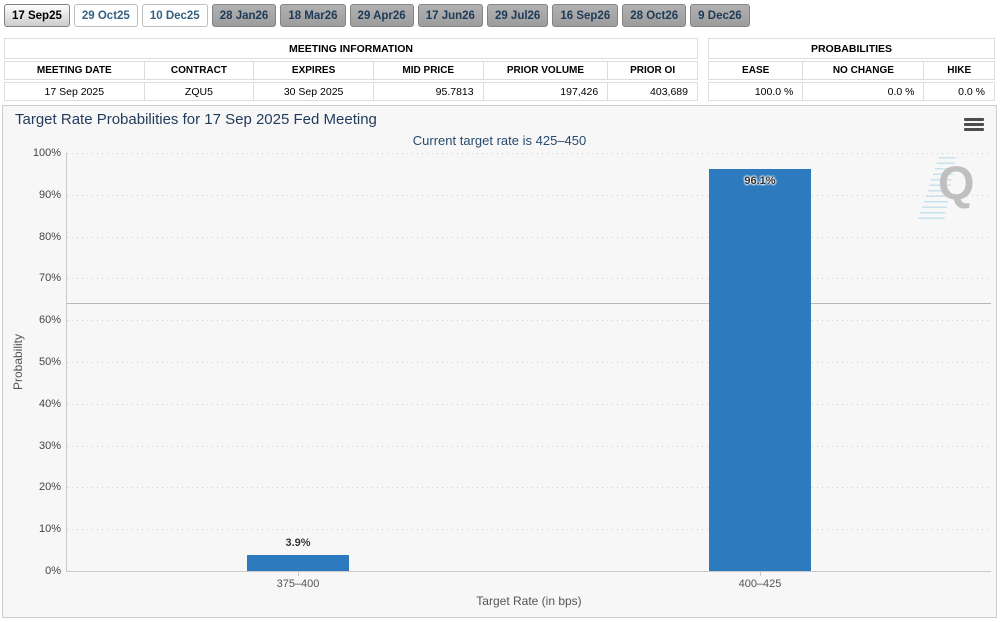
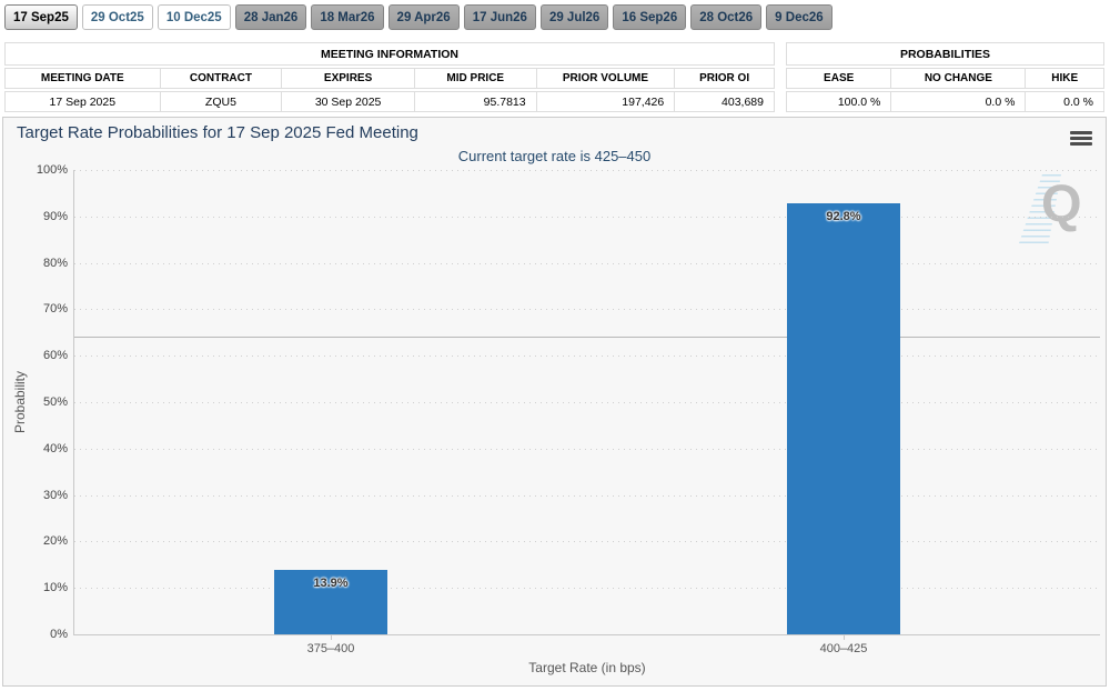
375–400: 3.9% -> 13.9%
400–425: 96.1% -> 92.8%
